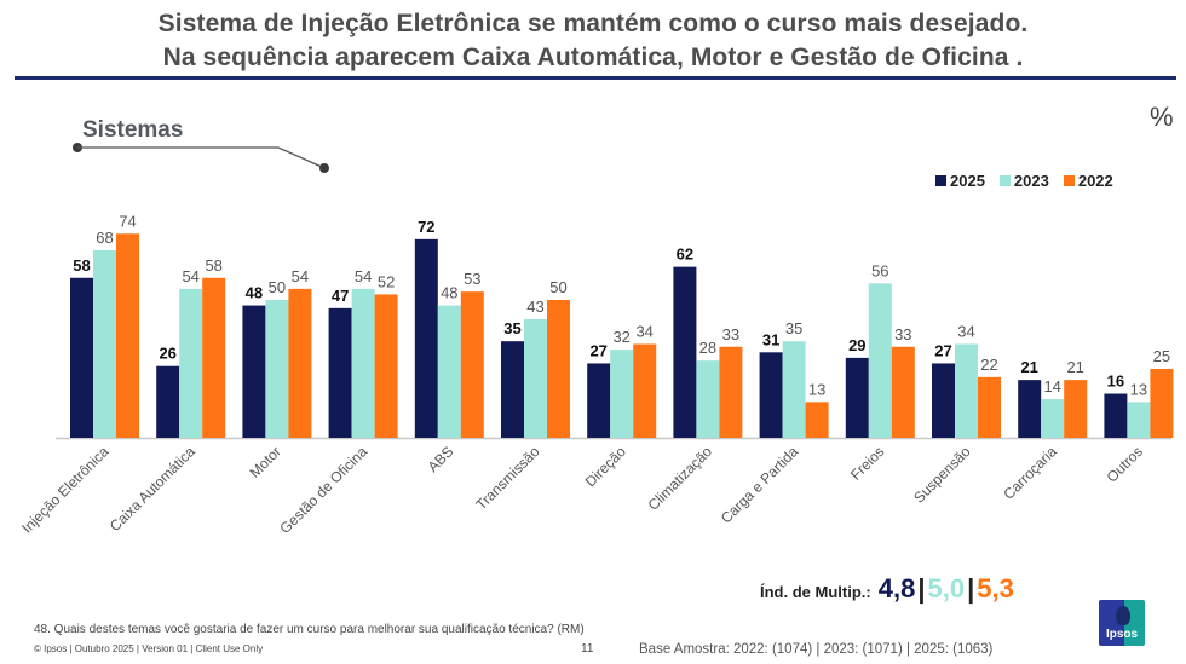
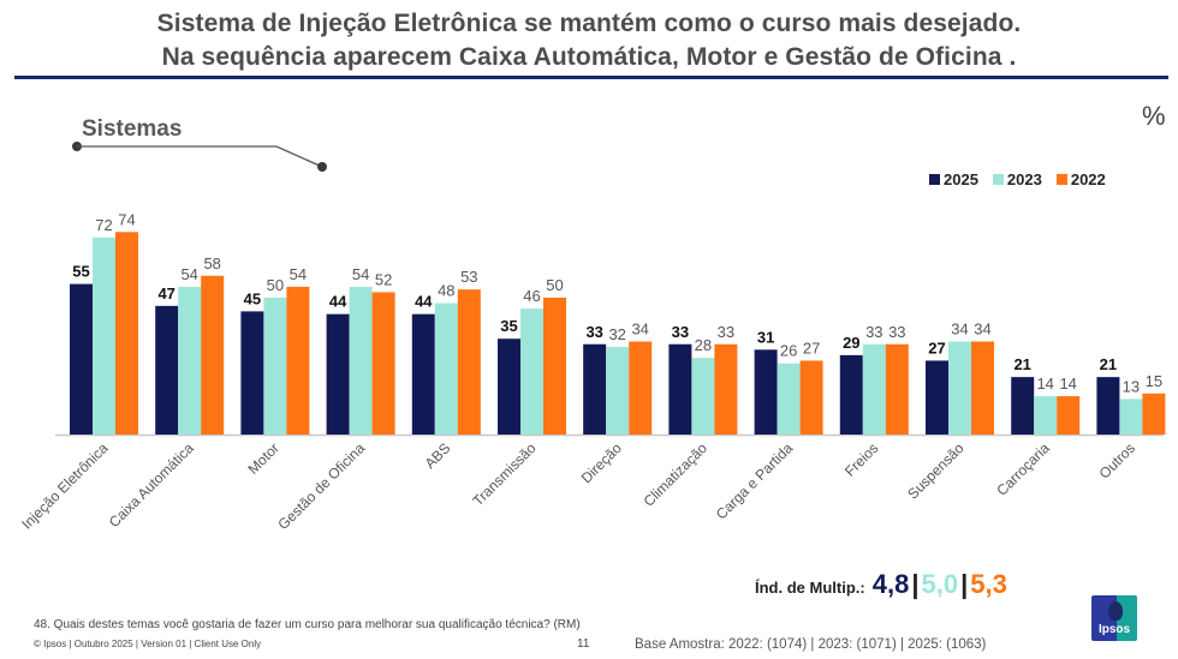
2025/Injeção Eletrônica: 58 -> 55
2023/Injeção Eletrônica: 68 -> 72
2025/Caixa Automática: 26 -> 47
2025/Motor: 48 -> 45
2025/Gestão de Oficina: 47 -> 44
2025/ABS: 72 -> 44
2023/Transmissão: 43 -> 46
2025/Direção: 27 -> 33
2025/Climatização: 62 -> 33
2023/Carga e Partida: 35 -> 26
2022/Carga e Partida: 13 -> 27
2023/Freios: 56 -> 33
2022/Suspensão: 22 -> 34
2022/Carroçaria: 21 -> 14
2025/Outros: 16 -> 21
2022/Outros: 25 -> 15
